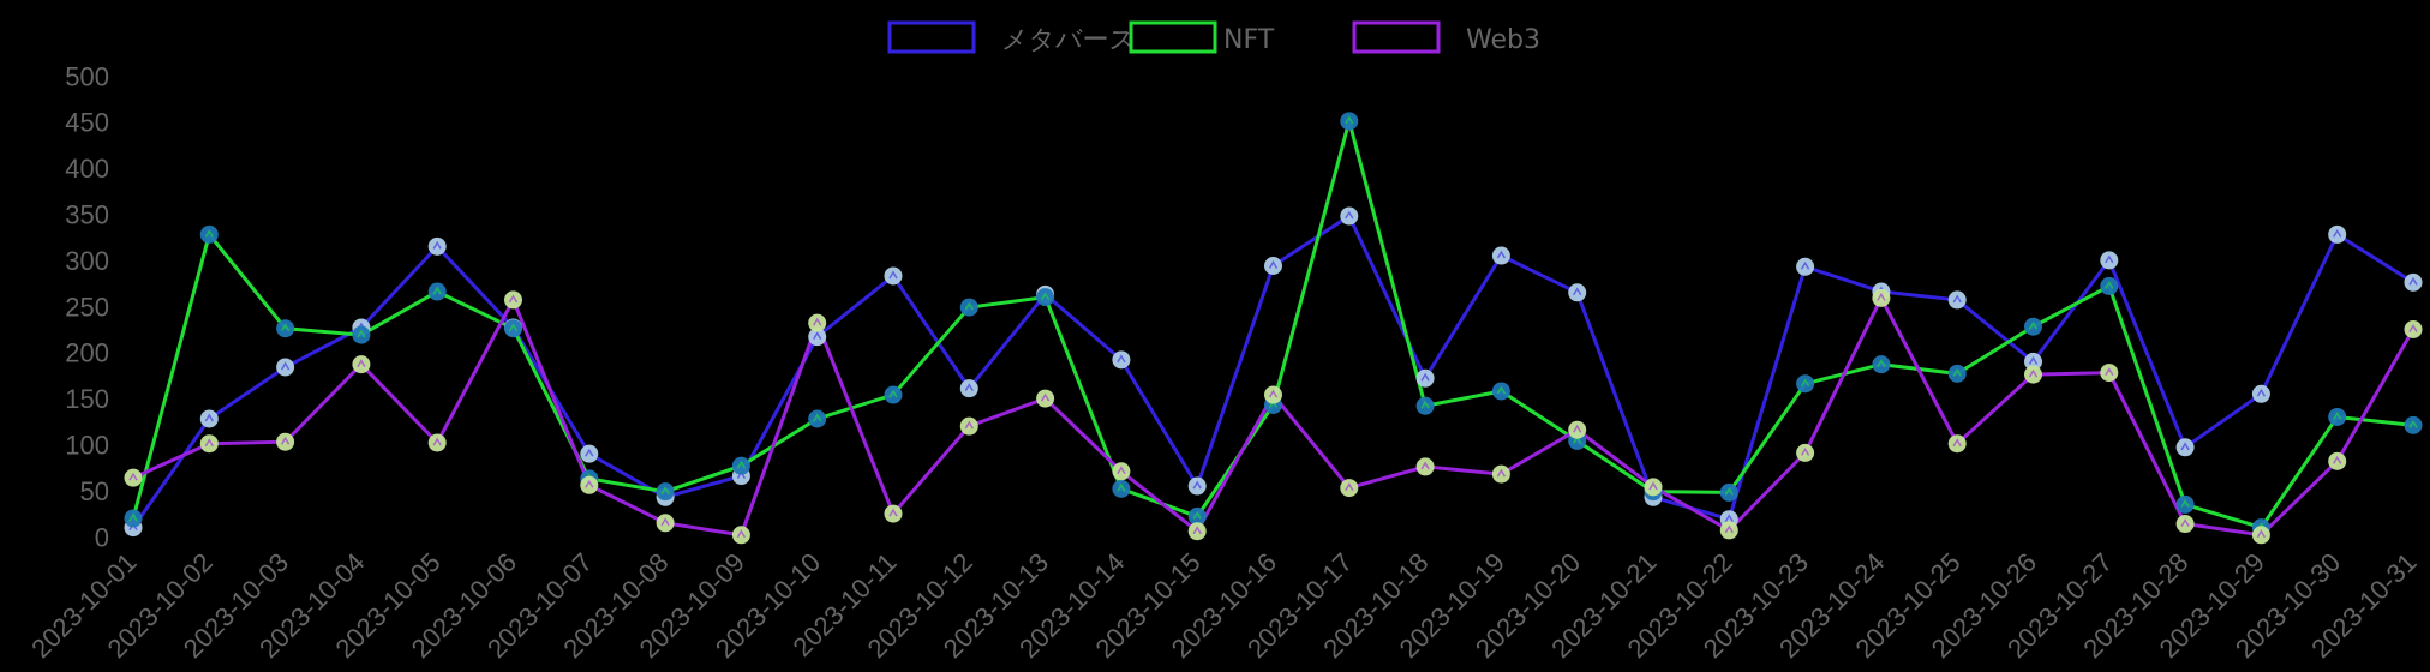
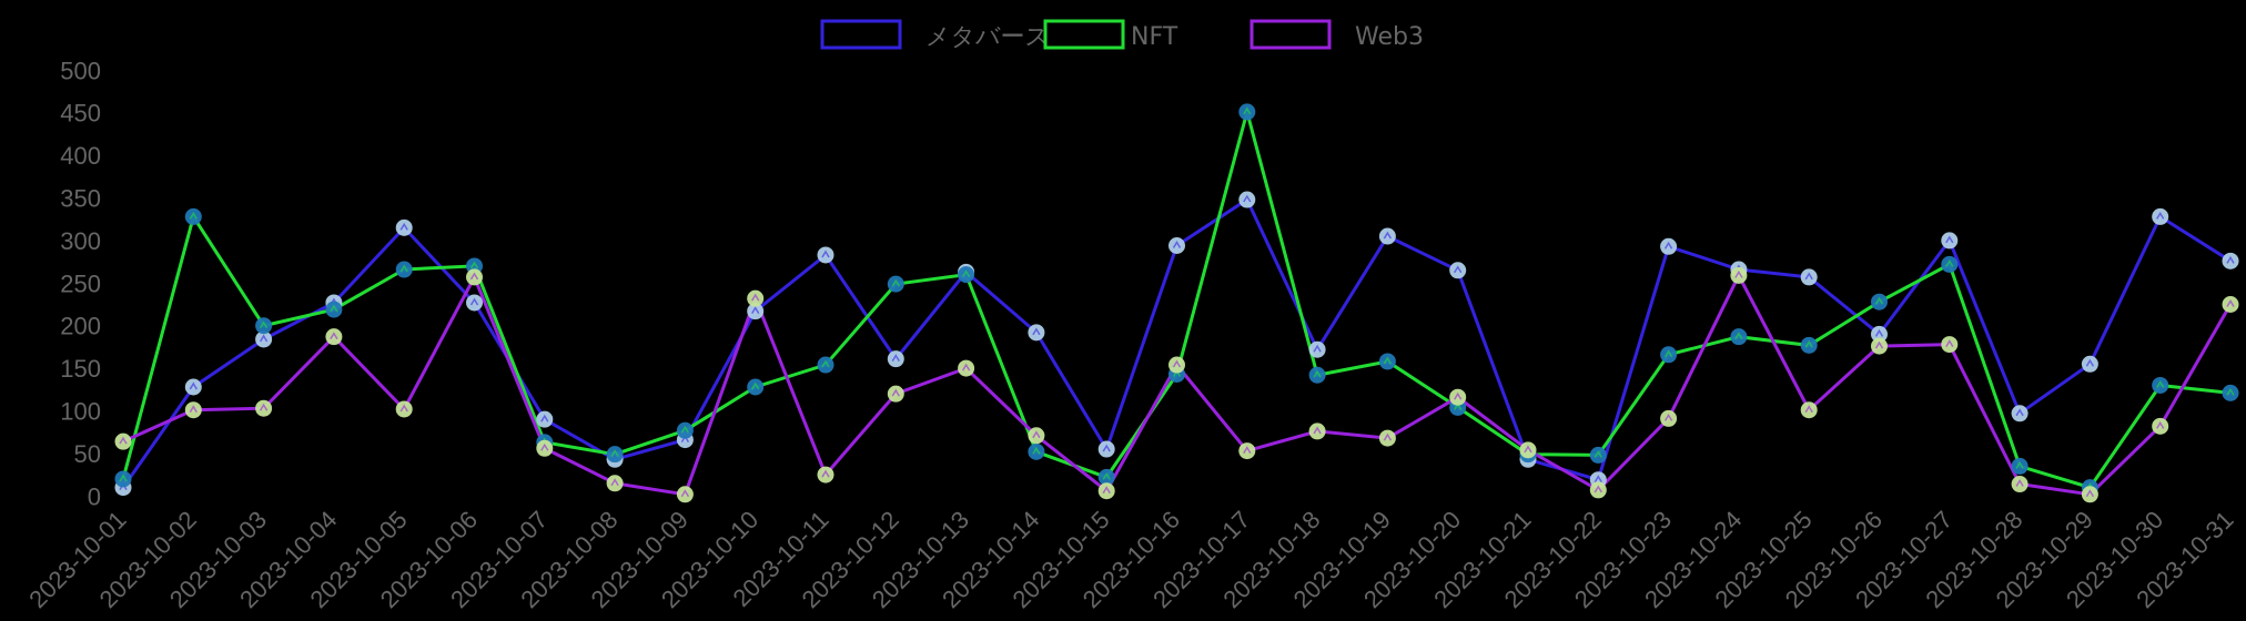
NFT/2023-10-03: 230 -> 200
NFT/2023-10-06: 230 -> 270
